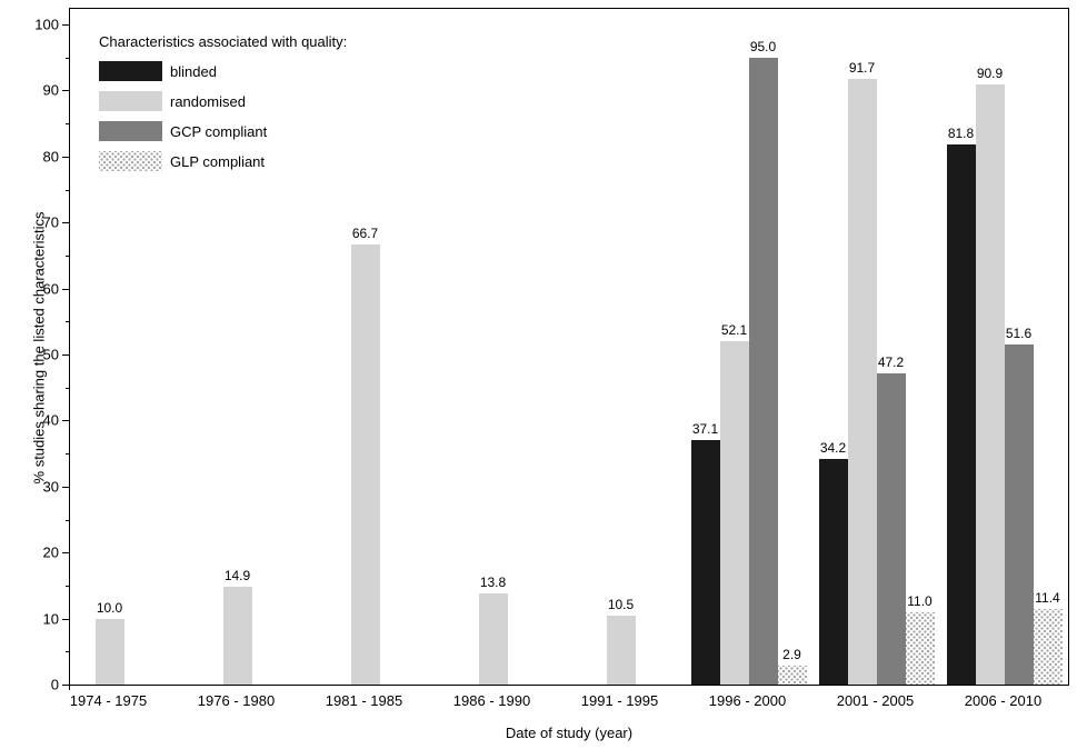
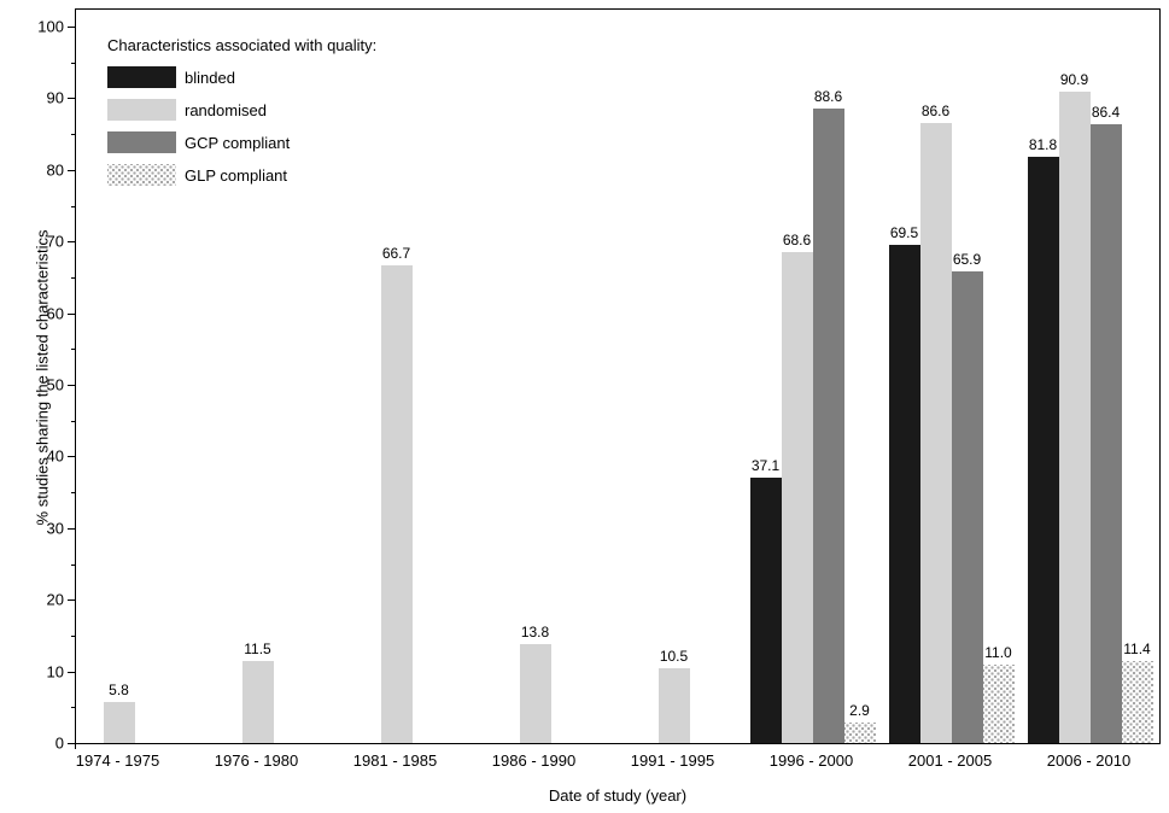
randomised/1974 - 1975: 10.0 -> 5.8
randomised/1976 - 1980: 14.9 -> 11.5
randomised/1996 - 2000: 52.1 -> 68.6
GCP compliant/1996 - 2000: 95.0 -> 88.6
blinded/2001 - 2005: 34.2 -> 69.5
randomised/2001 - 2005: 91.7 -> 86.6
GCP compliant/2001 - 2005: 47.2 -> 65.9
GCP compliant/2006 - 2010: 51.6 -> 86.4
